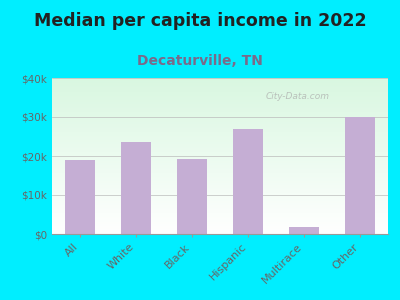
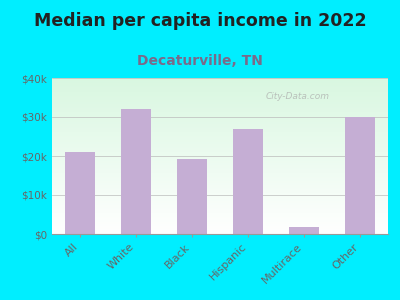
All: $19.0k -> $21.0k
White: $23.5k -> $32.0k
